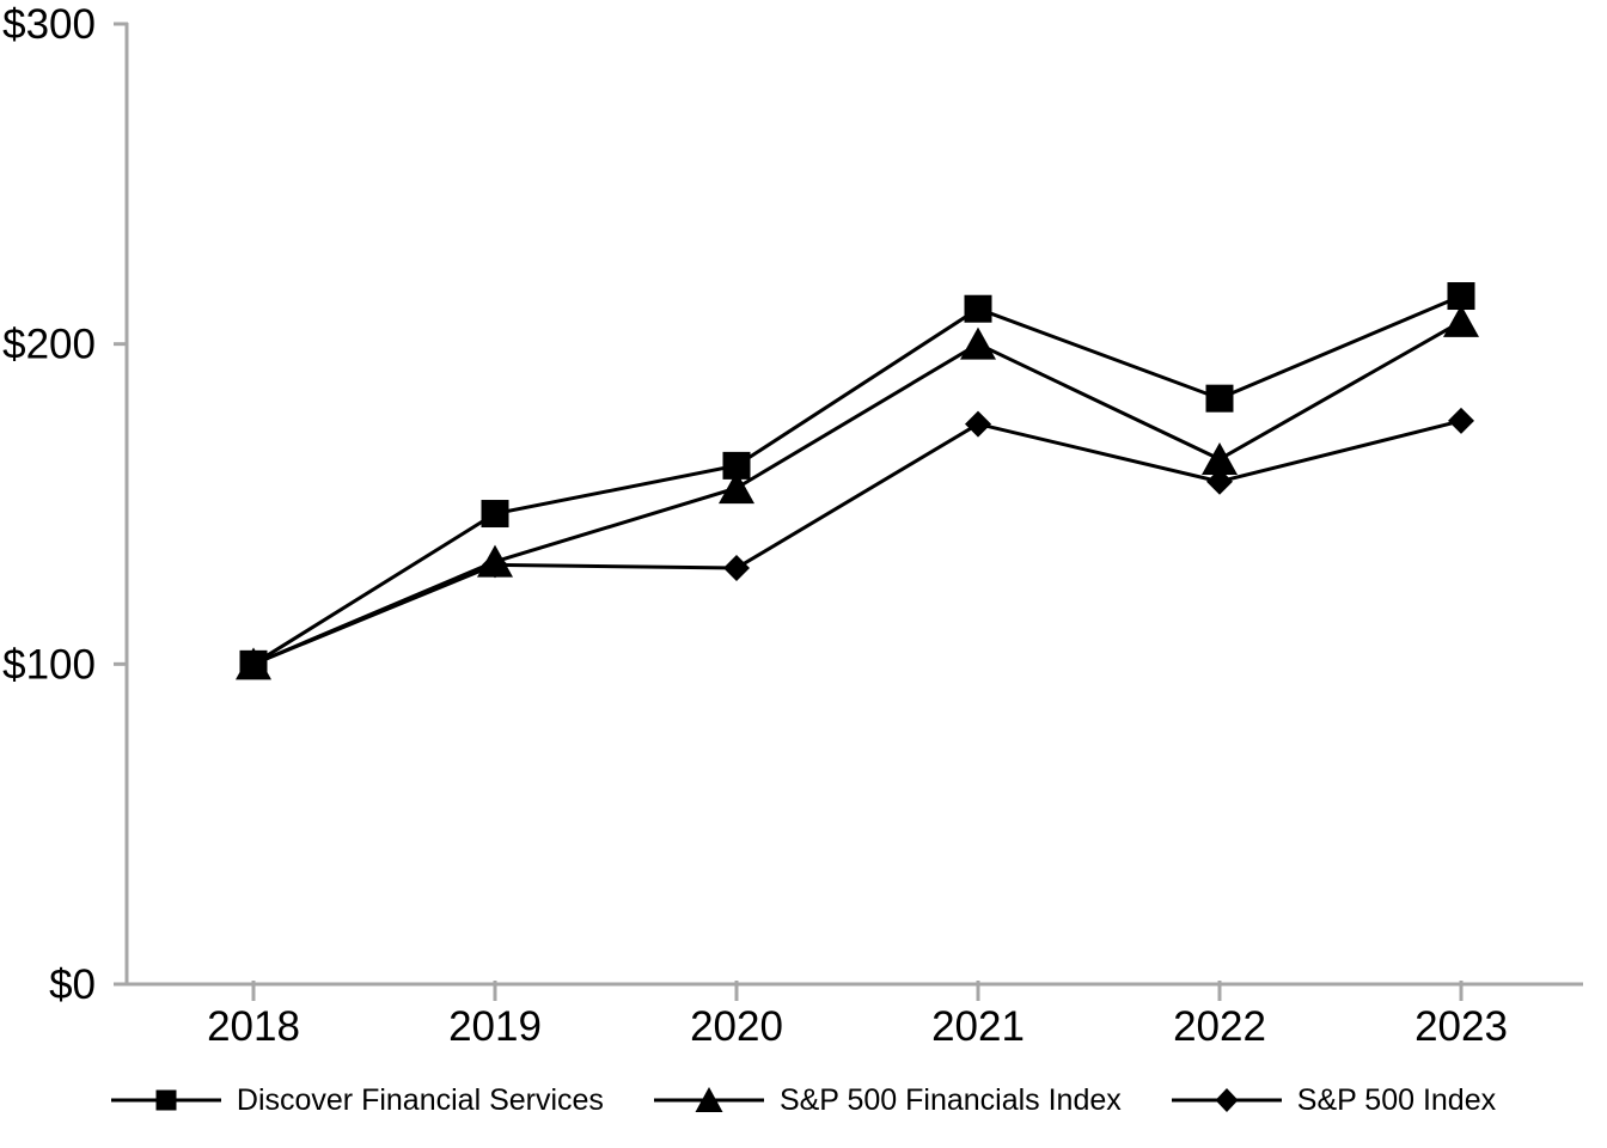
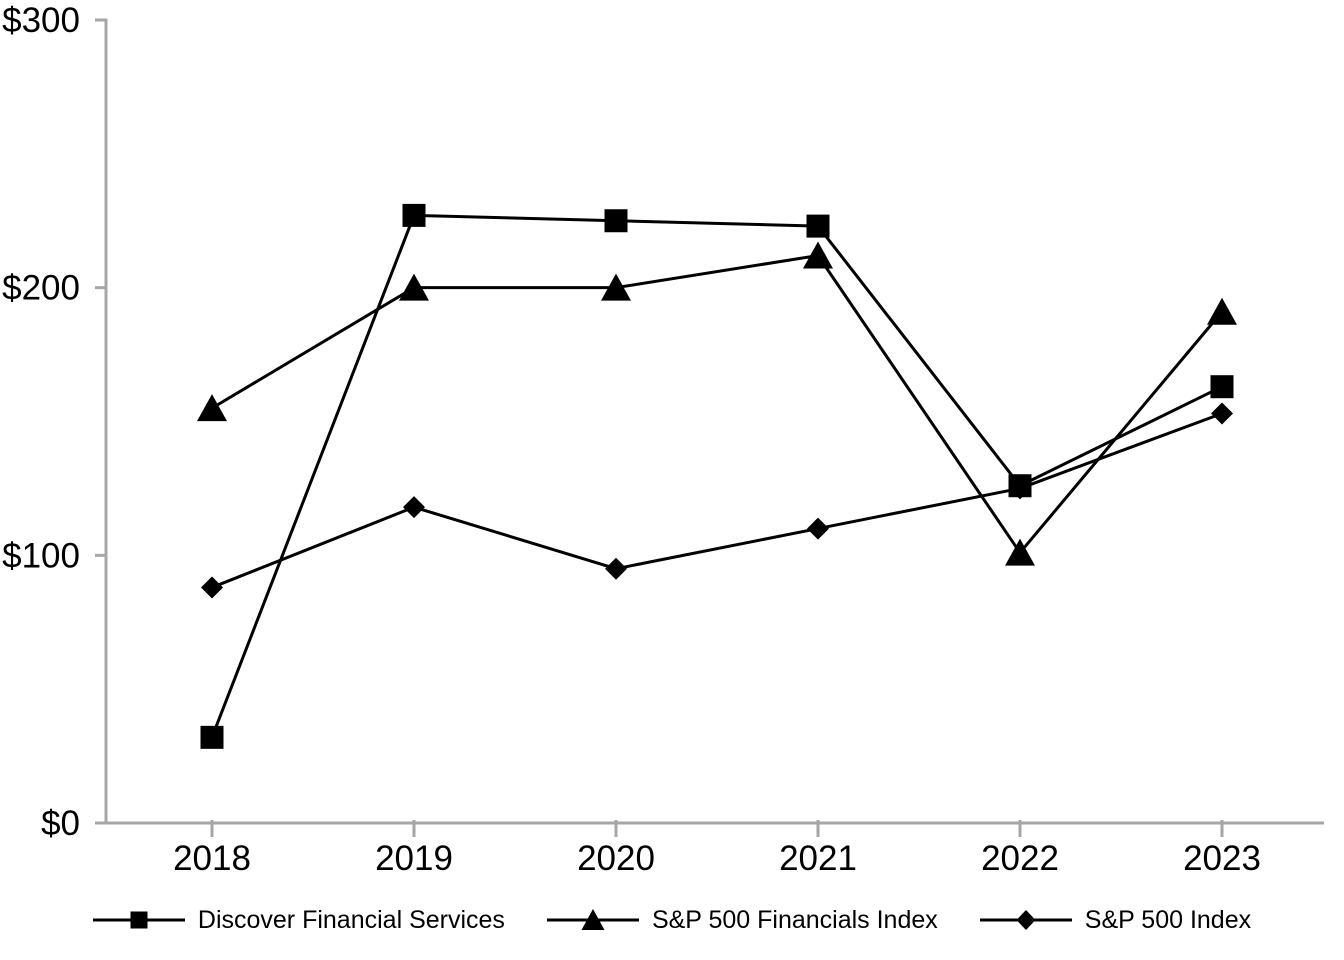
Discover Financial Services/2018: $100 -> $32
S&P 500 Financials Index/2018: $100 -> $155
S&P 500 Index/2018: $100 -> $88
Discover Financial Services/2019: $147 -> $227
S&P 500 Financials Index/2019: $132 -> $200
S&P 500 Index/2019: $131 -> $118
Discover Financial Services/2020: $162 -> $225
S&P 500 Financials Index/2020: $155 -> $200
S&P 500 Index/2020: $130 -> $95
Discover Financial Services/2021: $211 -> $223
S&P 500 Financials Index/2021: $200 -> $212
S&P 500 Index/2021: $175 -> $110
Discover Financial Services/2022: $183 -> $126
S&P 500 Financials Index/2022: $164 -> $101
S&P 500 Index/2022: $157 -> $125
Discover Financial Services/2023: $215 -> $163
S&P 500 Financials Index/2023: $207 -> $191
S&P 500 Index/2023: $176 -> $153
